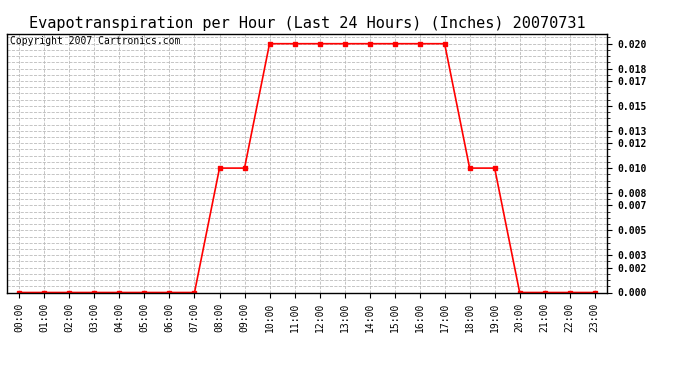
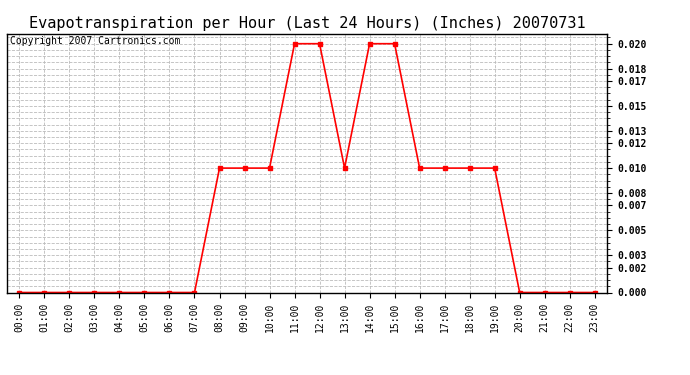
10:00: 0.02 -> 0.01
13:00: 0.02 -> 0.01
16:00: 0.02 -> 0.01
17:00: 0.02 -> 0.01
